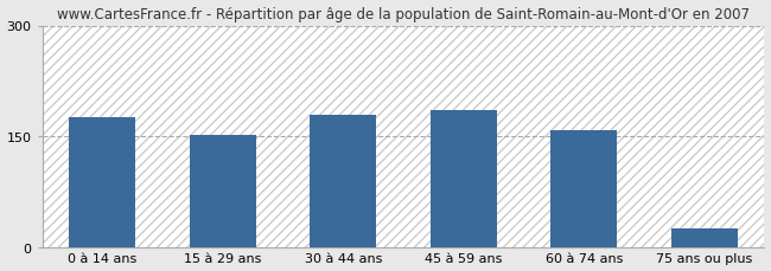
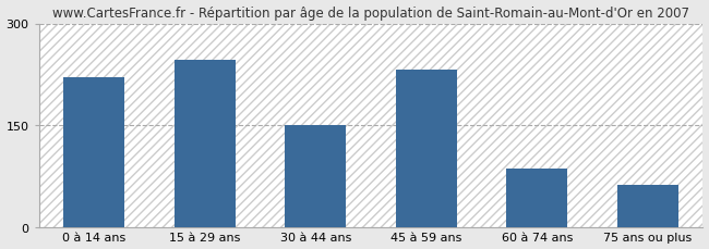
0 à 14 ans: 175 -> 220
15 à 29 ans: 152 -> 246
30 à 44 ans: 179 -> 150
45 à 59 ans: 186 -> 232
60 à 74 ans: 158 -> 86
75 ans ou plus: 25 -> 62
